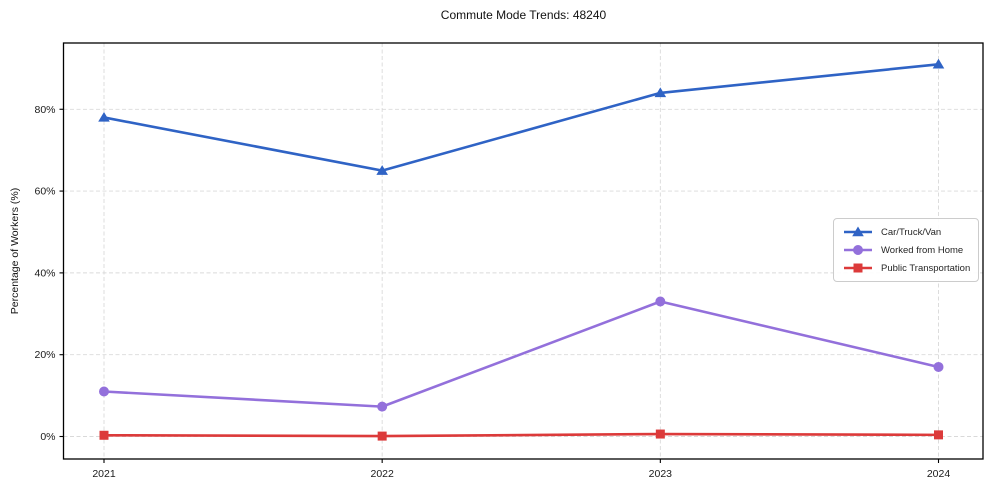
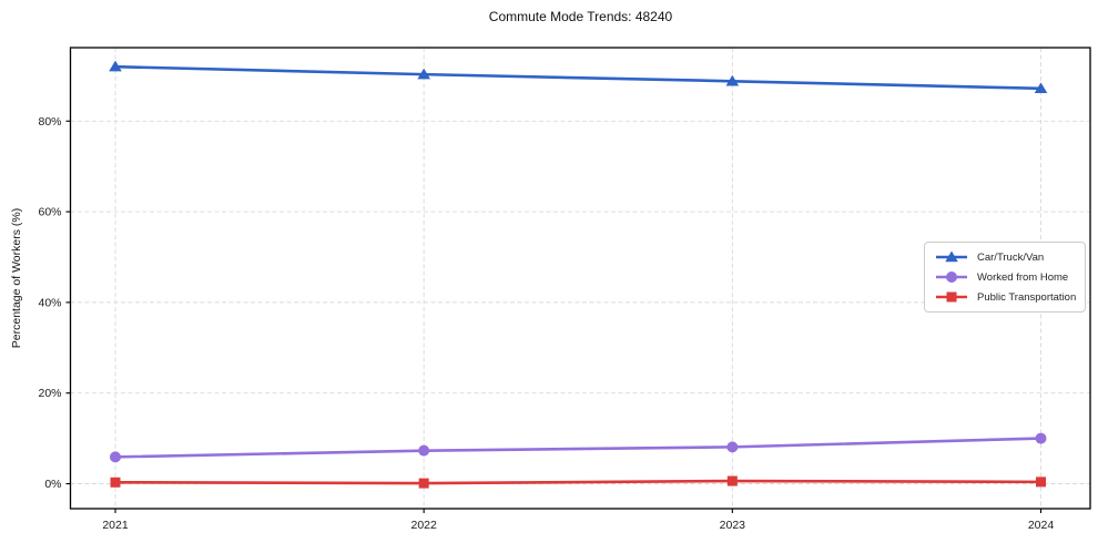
Car/Truck/Van/2021: 78% -> 92%
Worked from Home/2021: 11% -> 6%
Car/Truck/Van/2022: 65% -> 90%
Car/Truck/Van/2023: 84% -> 89%
Worked from Home/2023: 33% -> 8%
Car/Truck/Van/2024: 91% -> 87%
Worked from Home/2024: 17% -> 10%
